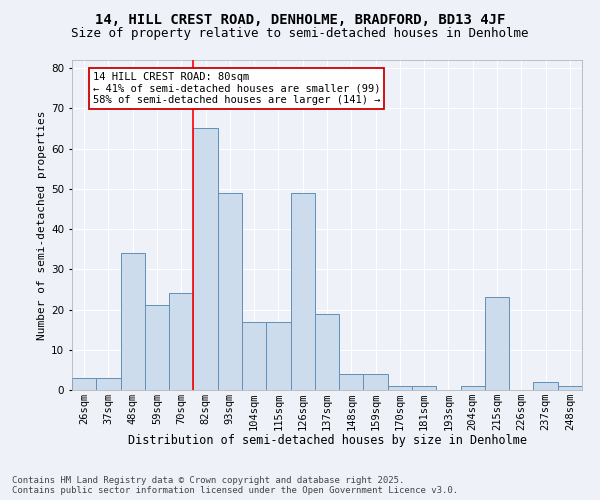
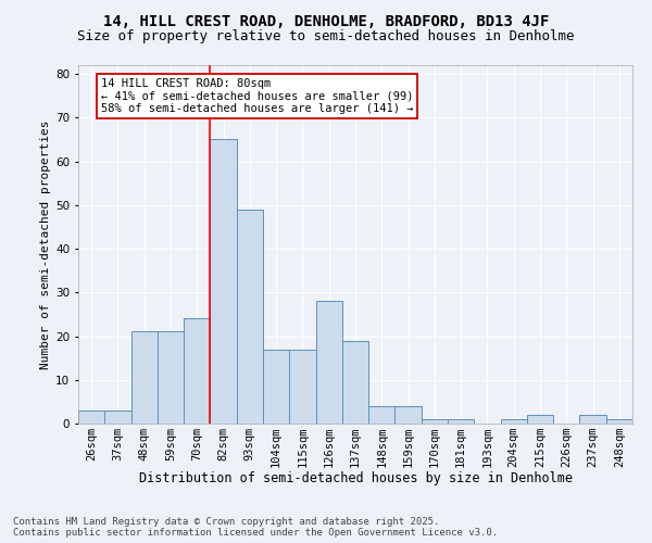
48sqm: 34 -> 21
126sqm: 49 -> 28
215sqm: 23 -> 2
